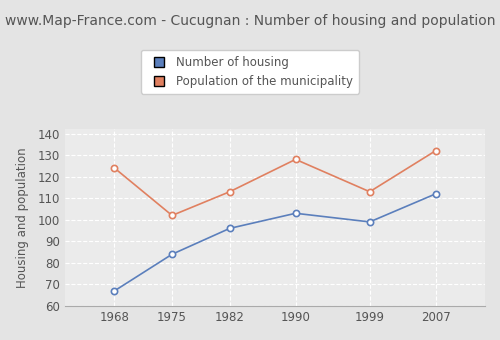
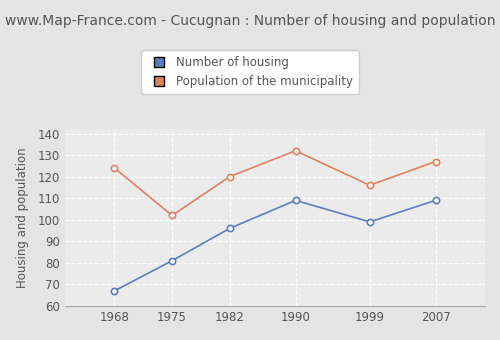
Number of housing/1975: 84 -> 81
Population of the municipality/1982: 113 -> 120
Number of housing/1990: 103 -> 109
Population of the municipality/1990: 128 -> 132
Population of the municipality/1999: 113 -> 116
Number of housing/2007: 112 -> 109
Population of the municipality/2007: 132 -> 127
